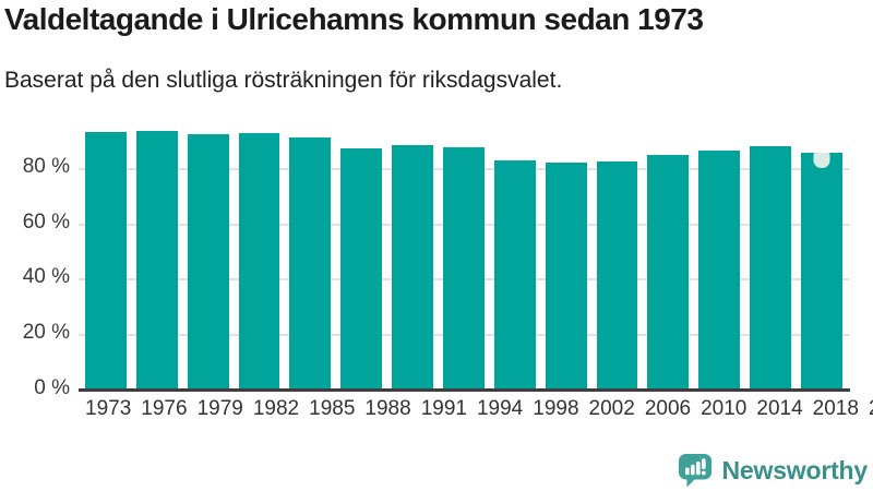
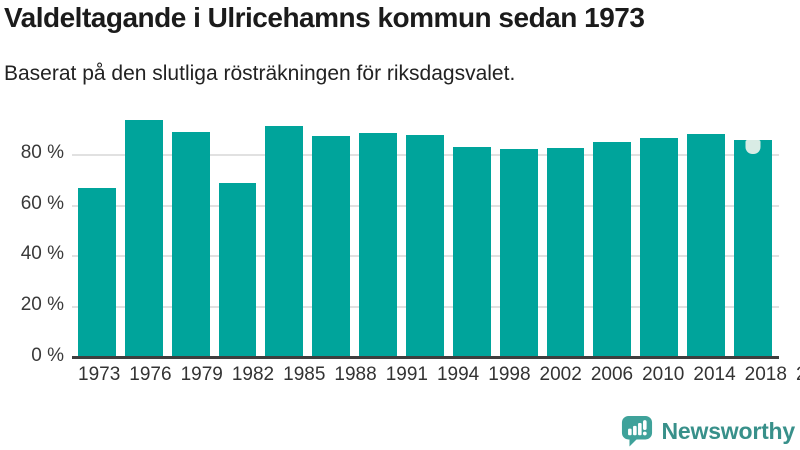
1973: 93% -> 67%
1979: 93% -> 89%
1982: 93% -> 69%
